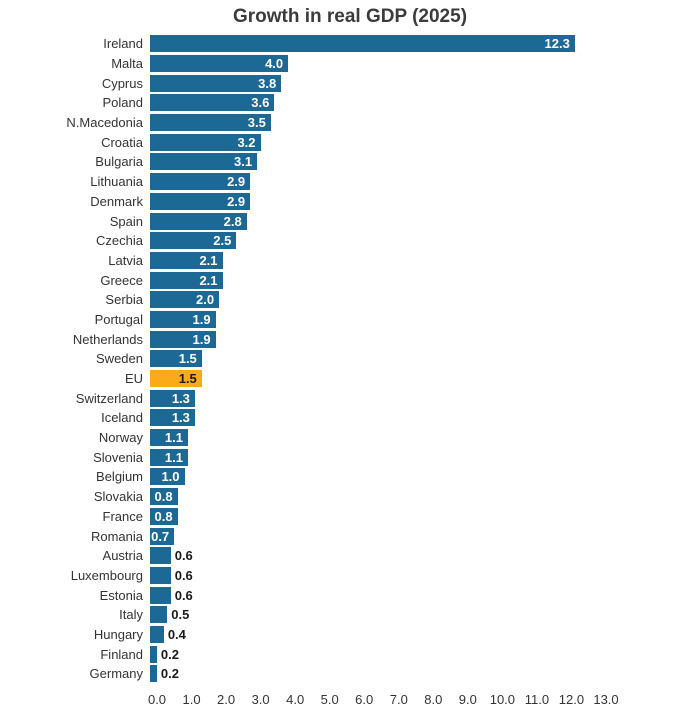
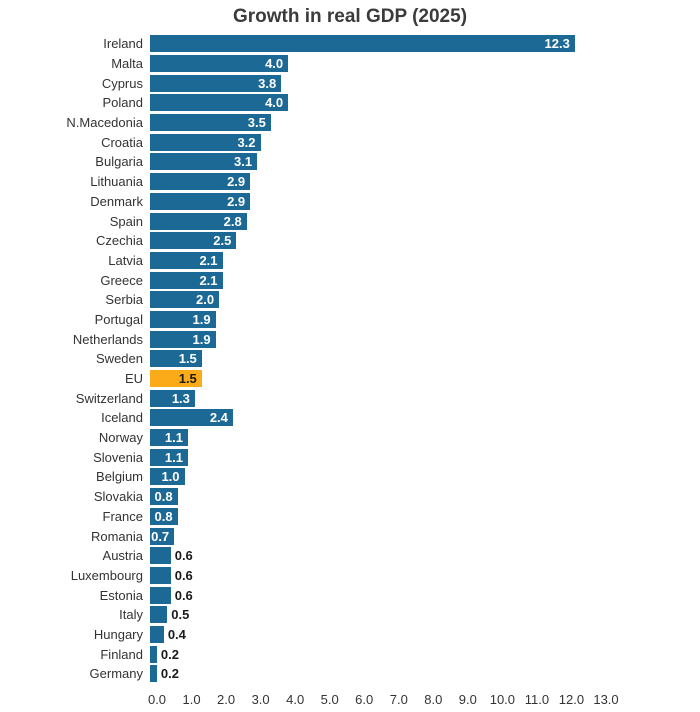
Poland: 3.6 -> 4.0
Iceland: 1.3 -> 2.4
